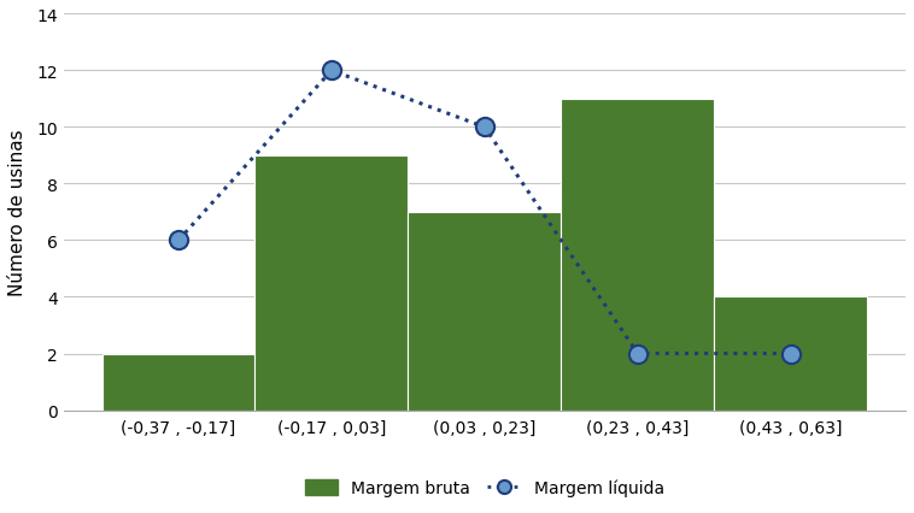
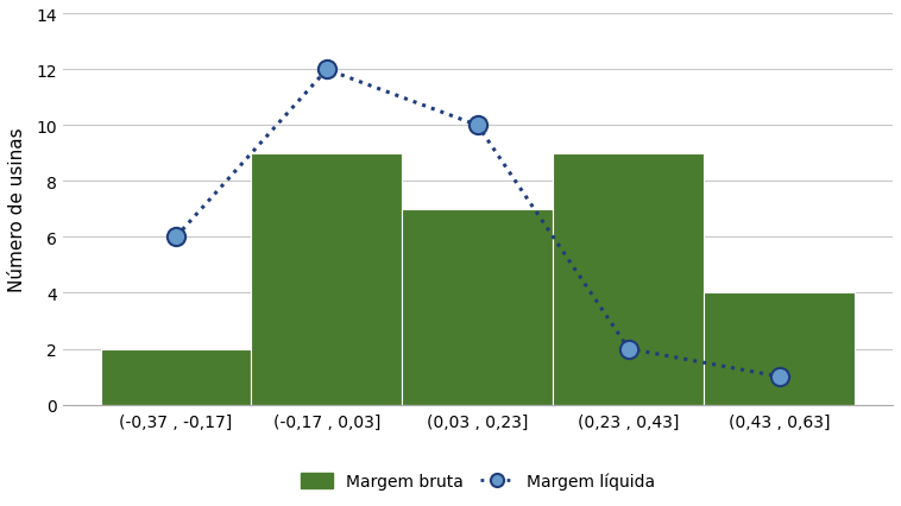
Margem bruta/(0,23 , 0,43]: 11 -> 9
Margem líquida/(0,43 , 0,63]: 2 -> 1
